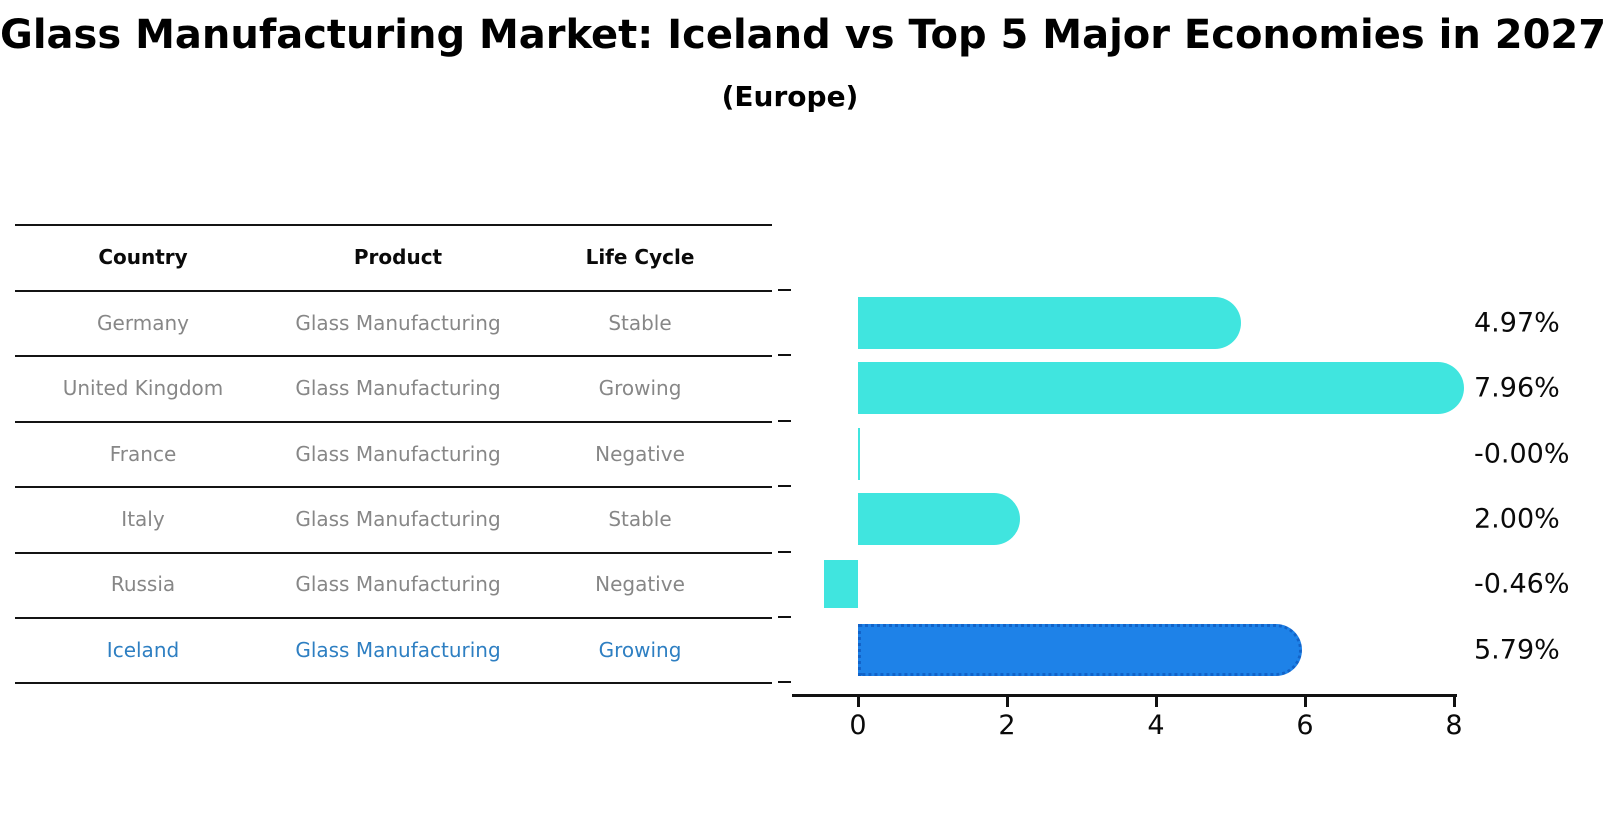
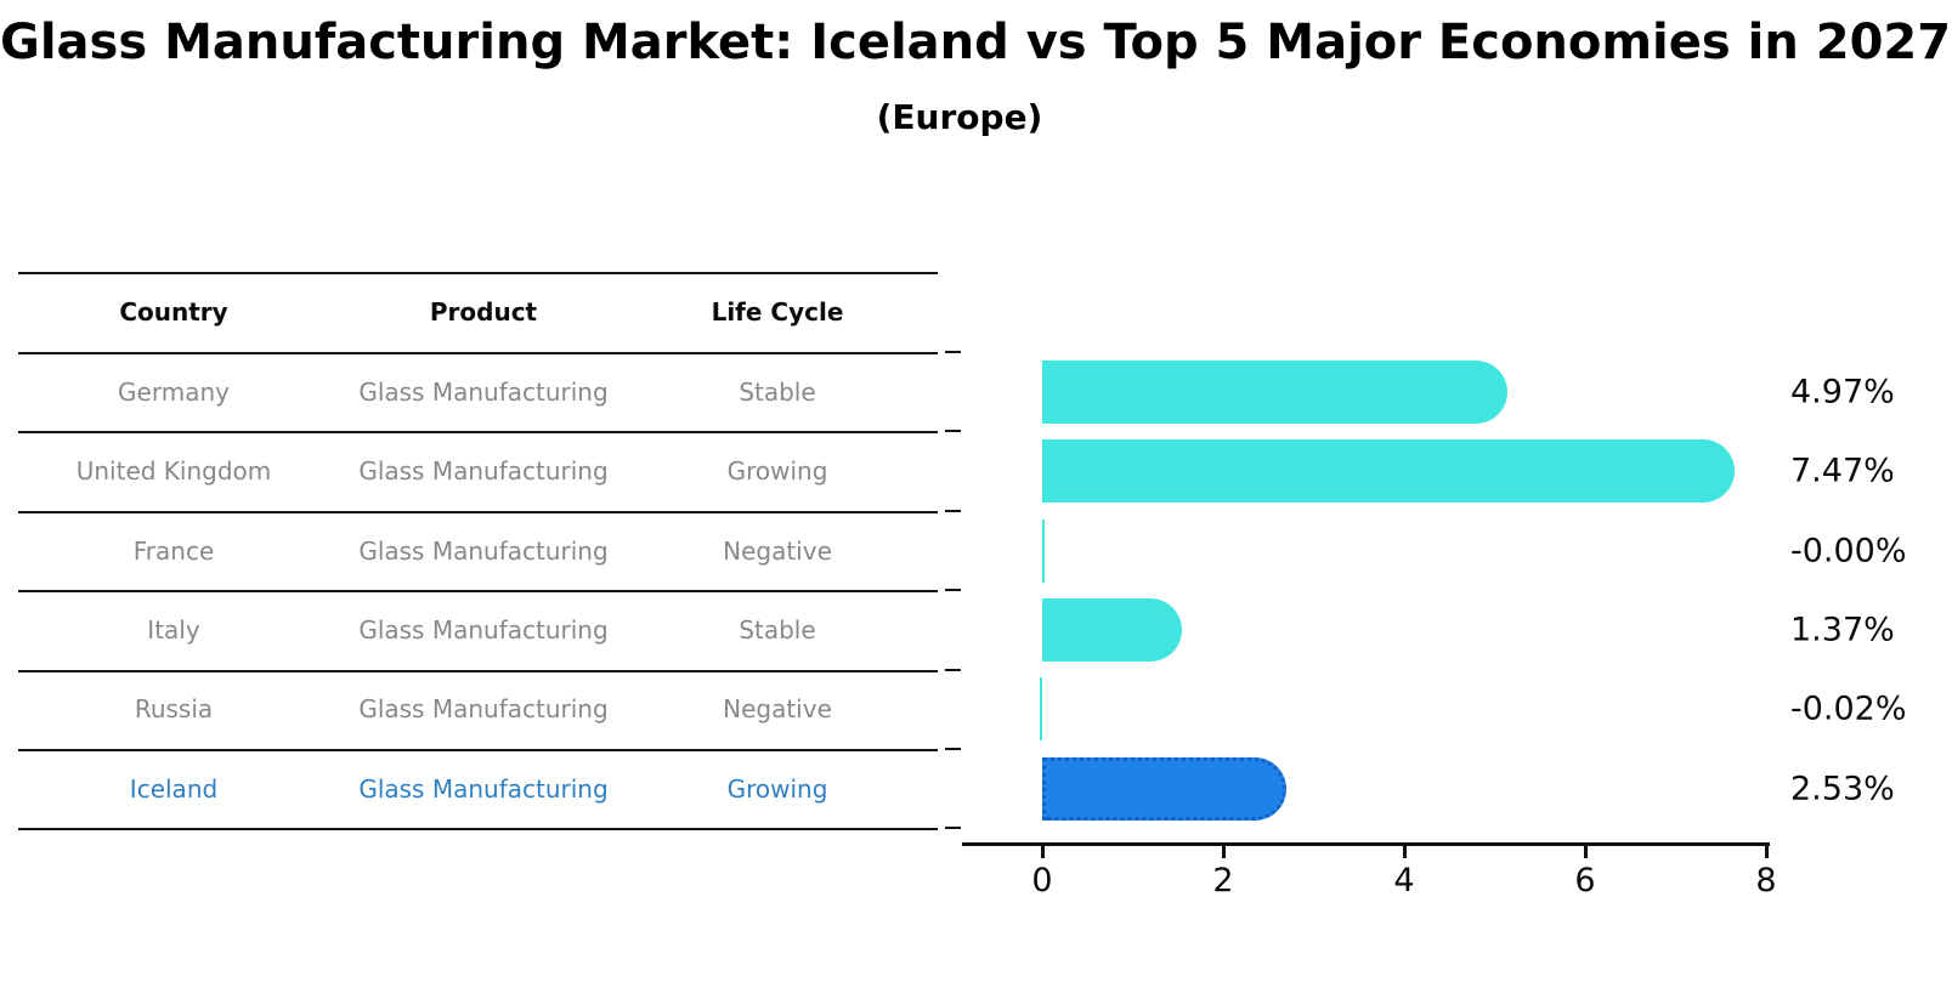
United Kingdom: 7.96% -> 7.47%
Italy: 2.00% -> 1.37%
Russia: -0.46% -> -0.02%
Iceland: 5.79% -> 2.53%
